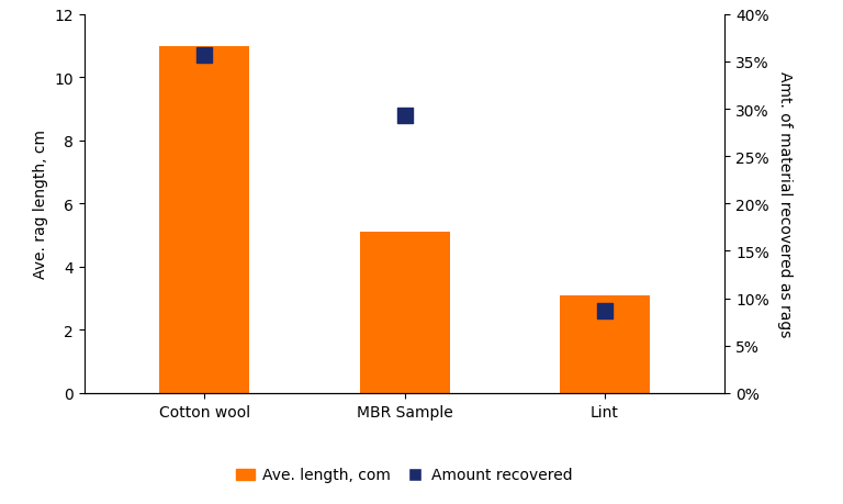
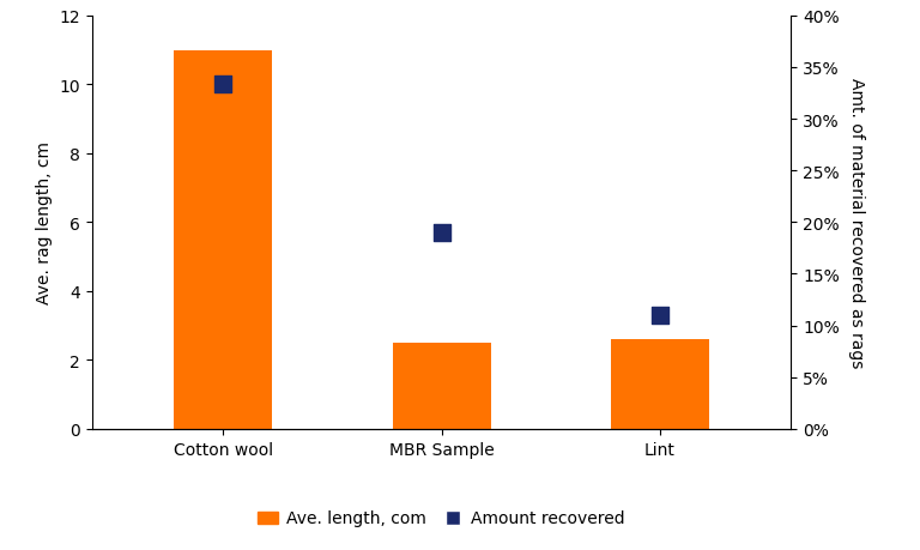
Amount recovered/Cotton wool: 10.7 -> 10.0
Ave. length, com/MBR Sample: 5.1 -> 2.5
Amount recovered/MBR Sample: 8.8 -> 5.7
Ave. length, com/Lint: 3.1 -> 2.6
Amount recovered/Lint: 2.6 -> 3.3
